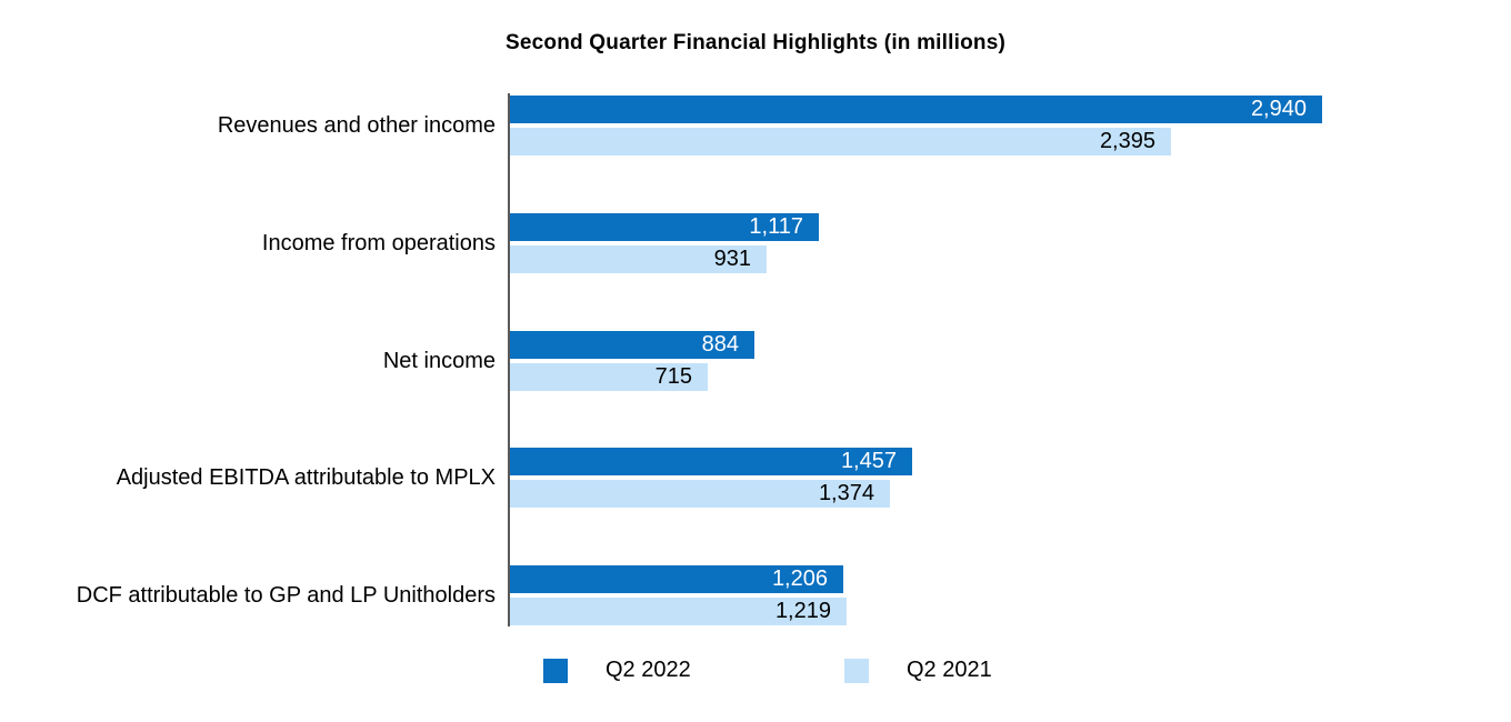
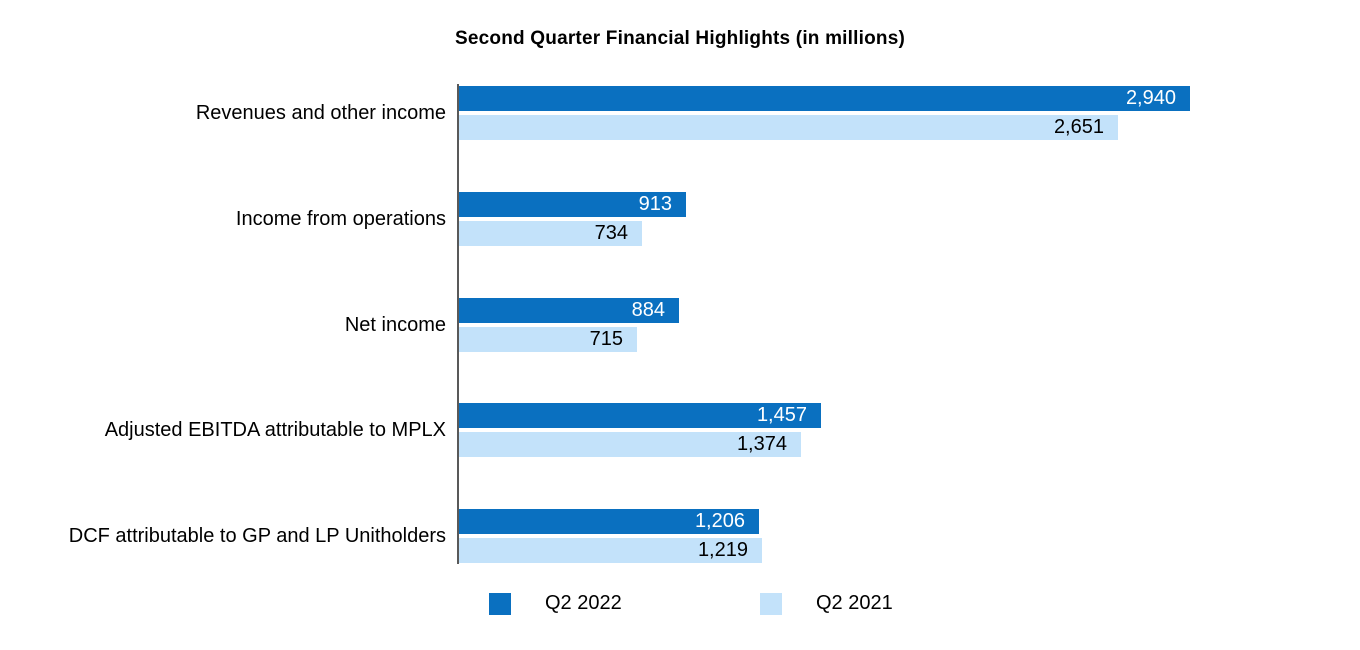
Q2 2021/Revenues and other income: 2,395 -> 2,651
Q2 2022/Income from operations: 1,117 -> 913
Q2 2021/Income from operations: 931 -> 734
